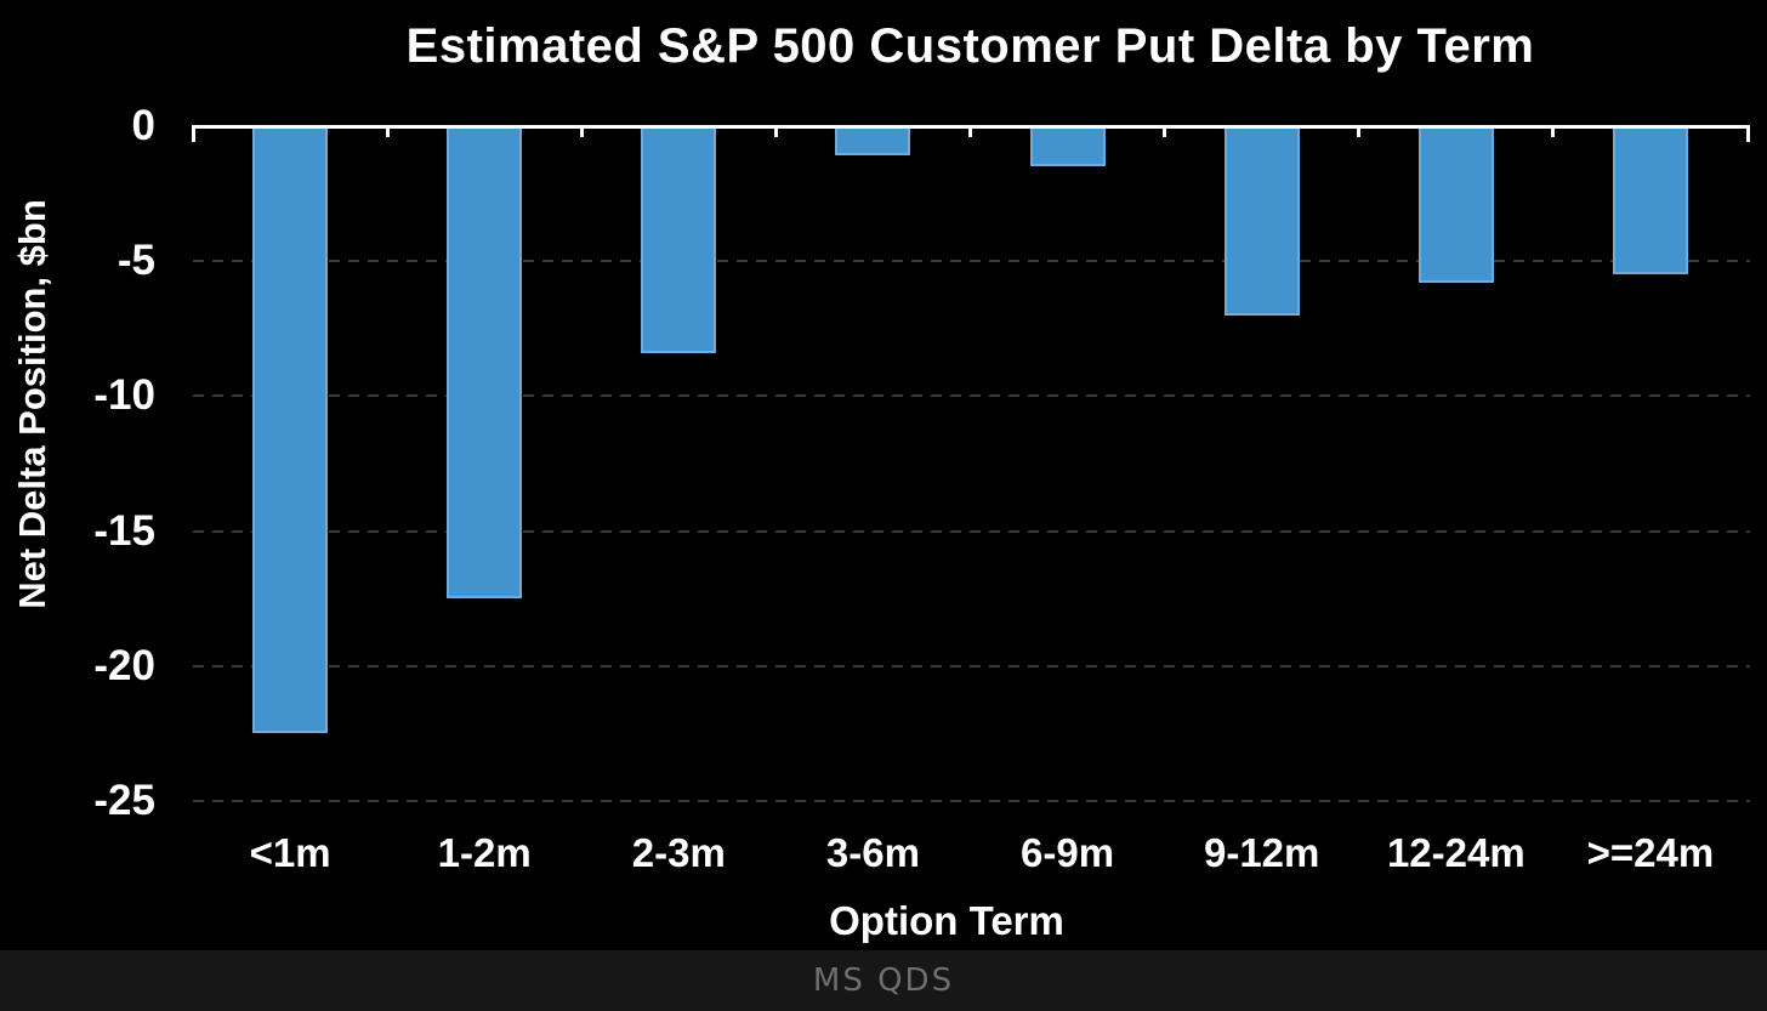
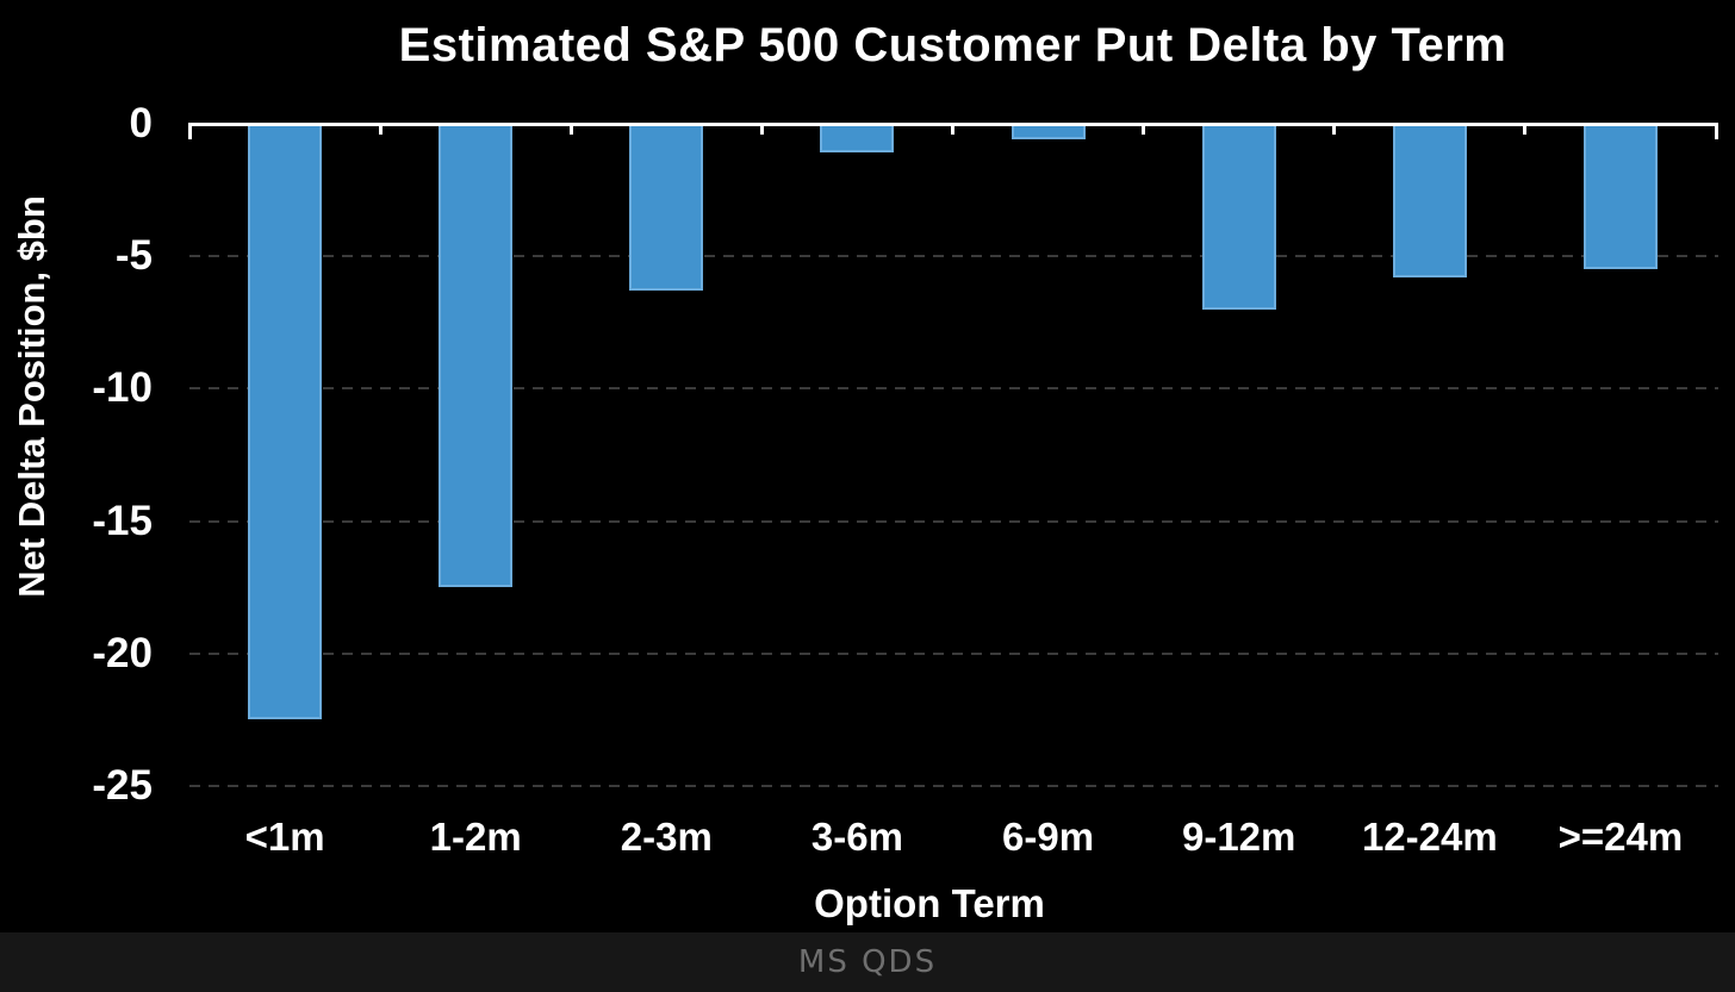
2-3m: -8.4 -> -6.3
6-9m: -1.5 -> -0.6
